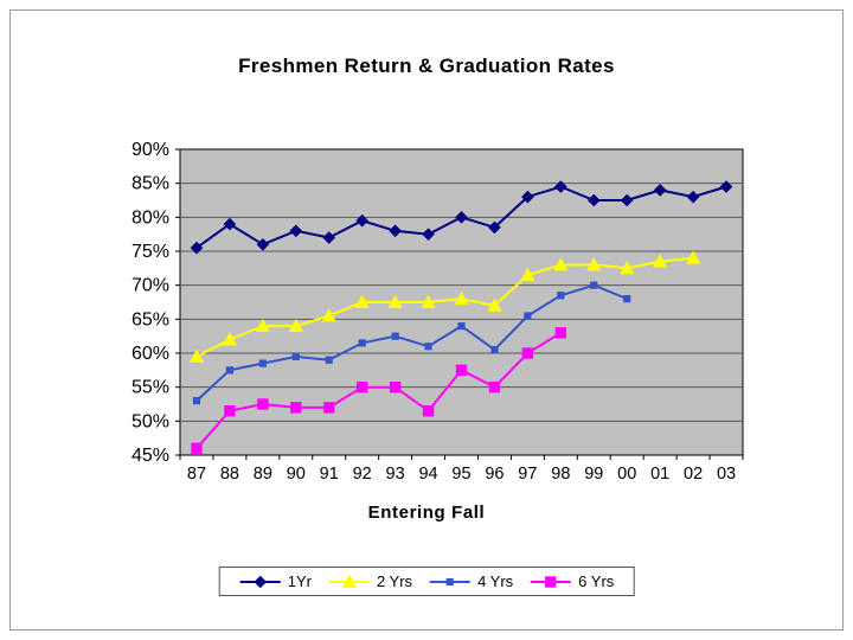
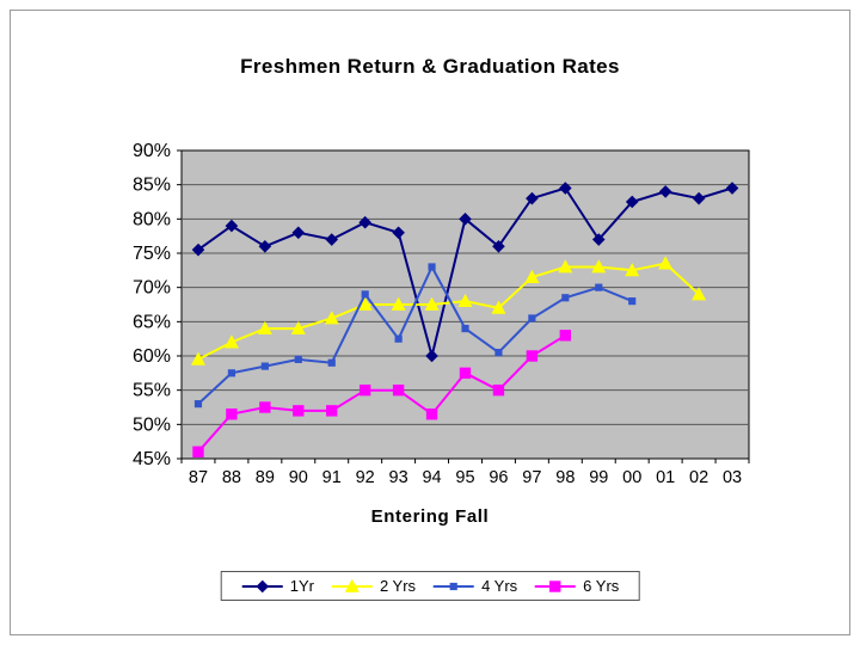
4 Yrs/92: 62% -> 69%
1Yr/94: 78% -> 60%
4 Yrs/94: 61% -> 73%
1Yr/96: 78% -> 76%
1Yr/99: 82% -> 77%
2 Yrs/02: 74% -> 69%
